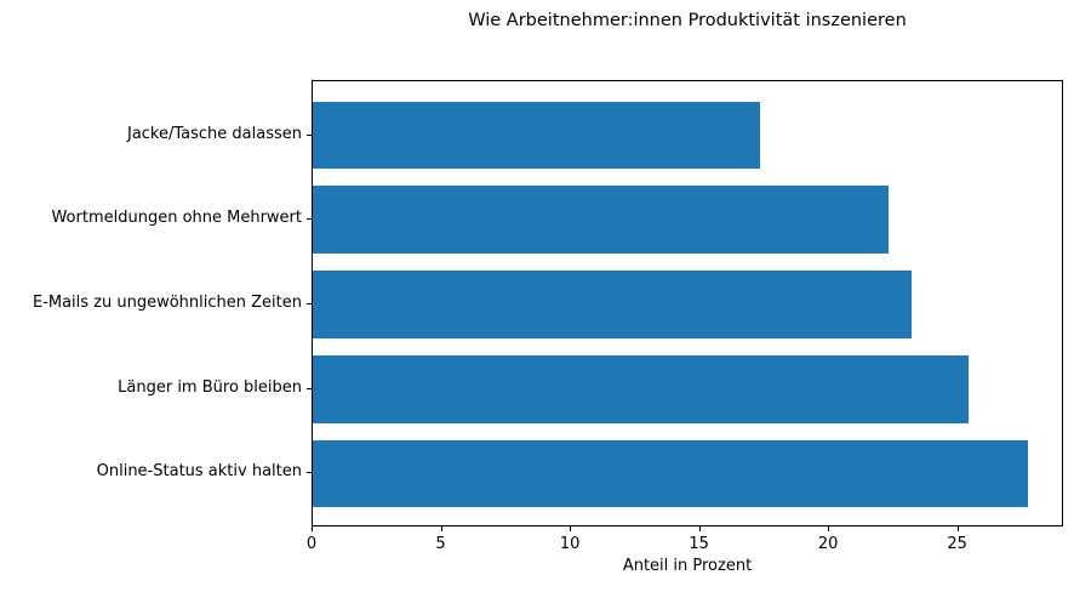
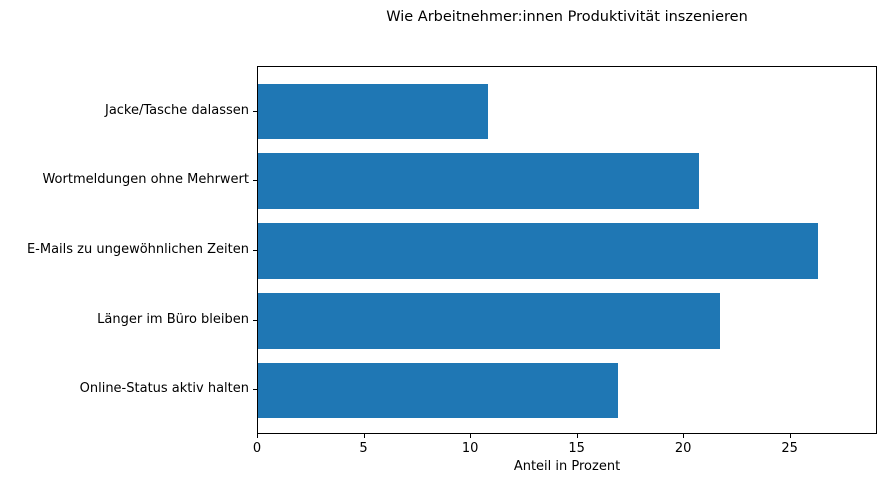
Jacke/Tasche dalassen: 17.3 -> 10.8
Wortmeldungen ohne Mehrwert: 22.3 -> 20.7
E-Mails zu ungewöhnlichen Zeiten: 23.2 -> 26.3
Länger im Büro bleiben: 25.4 -> 21.7
Online-Status aktiv halten: 27.7 -> 16.9
